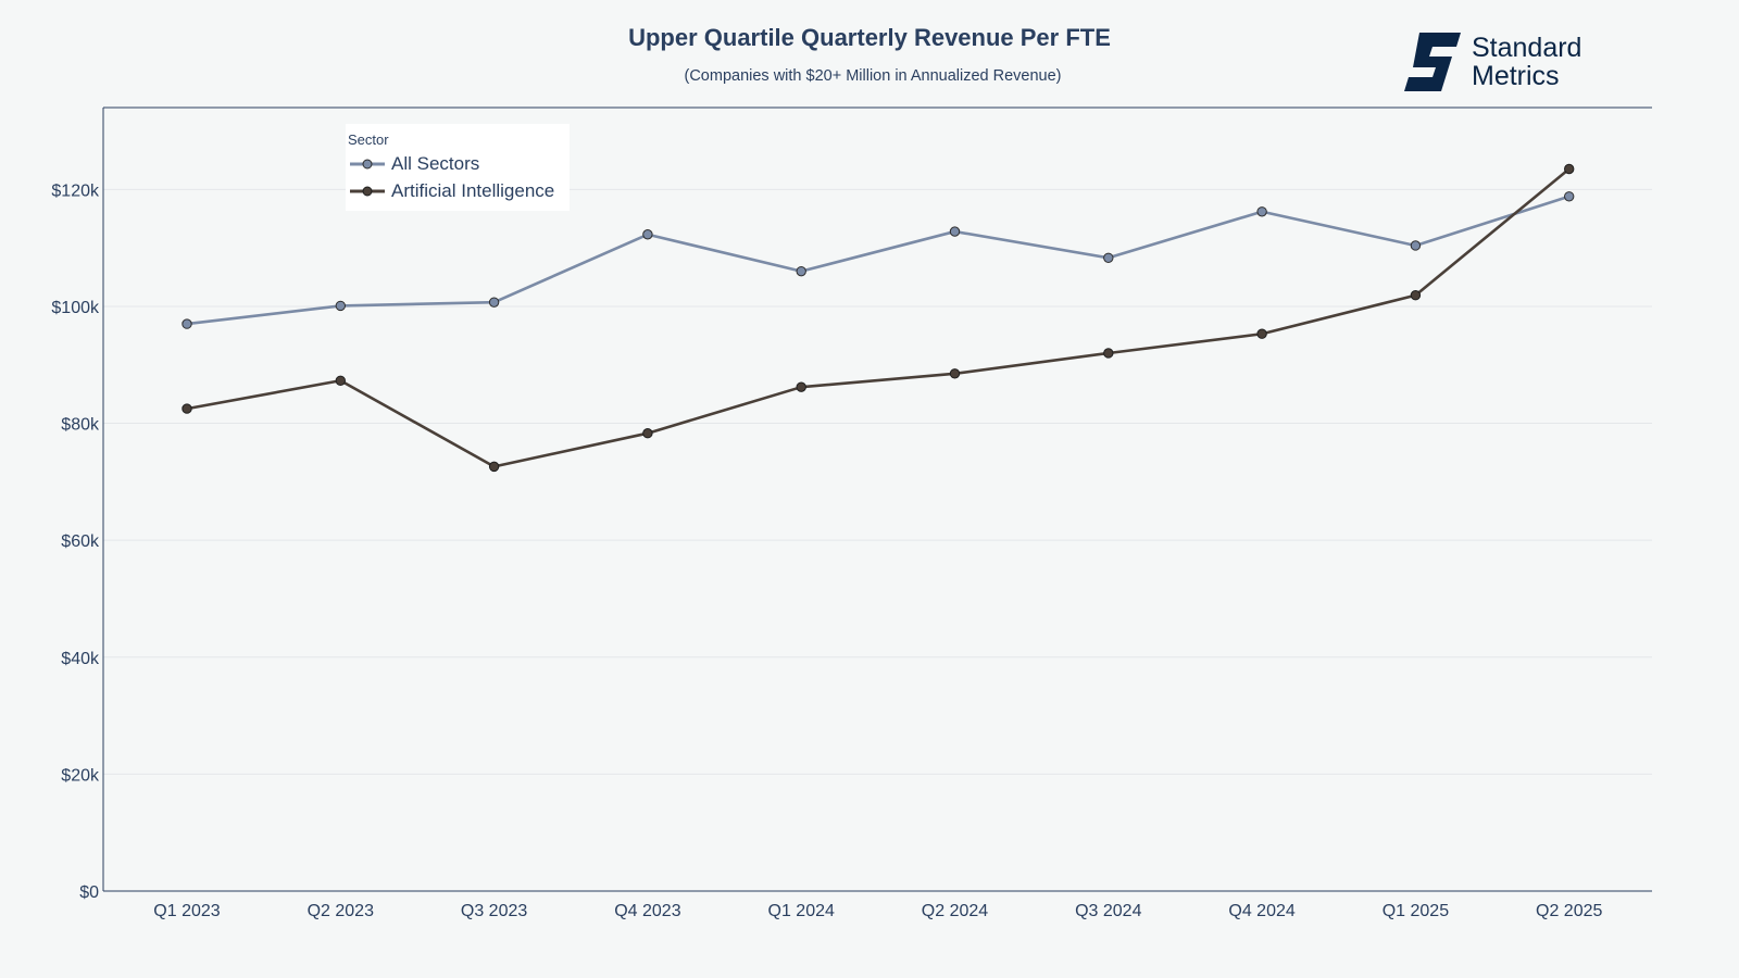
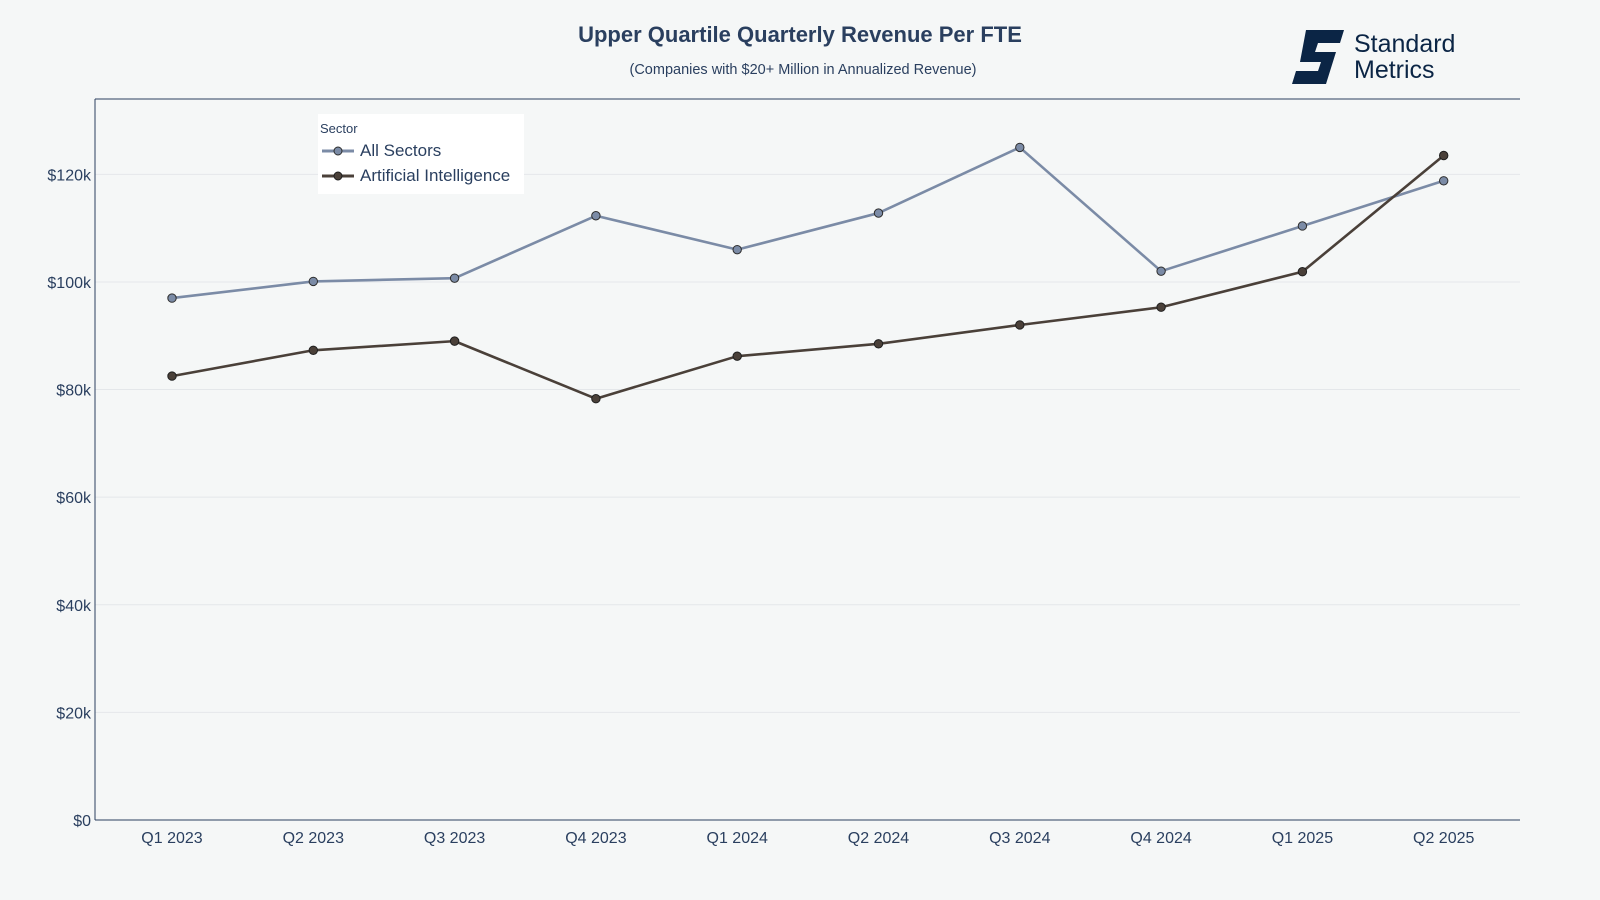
Artificial Intelligence/Q3 2023: $73k -> $89k
All Sectors/Q3 2024: $108k -> $125k
All Sectors/Q4 2024: $116k -> $102k
